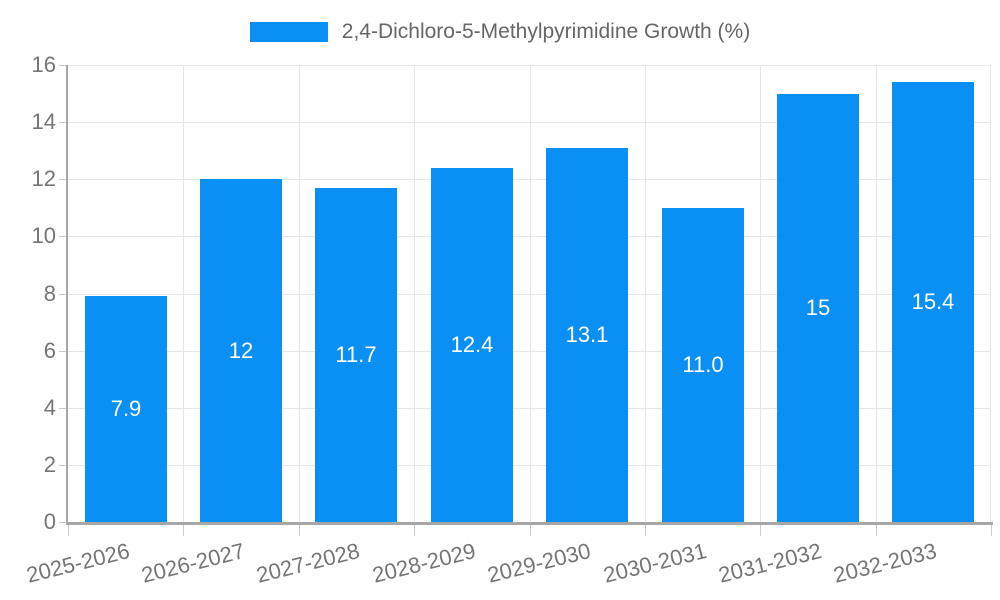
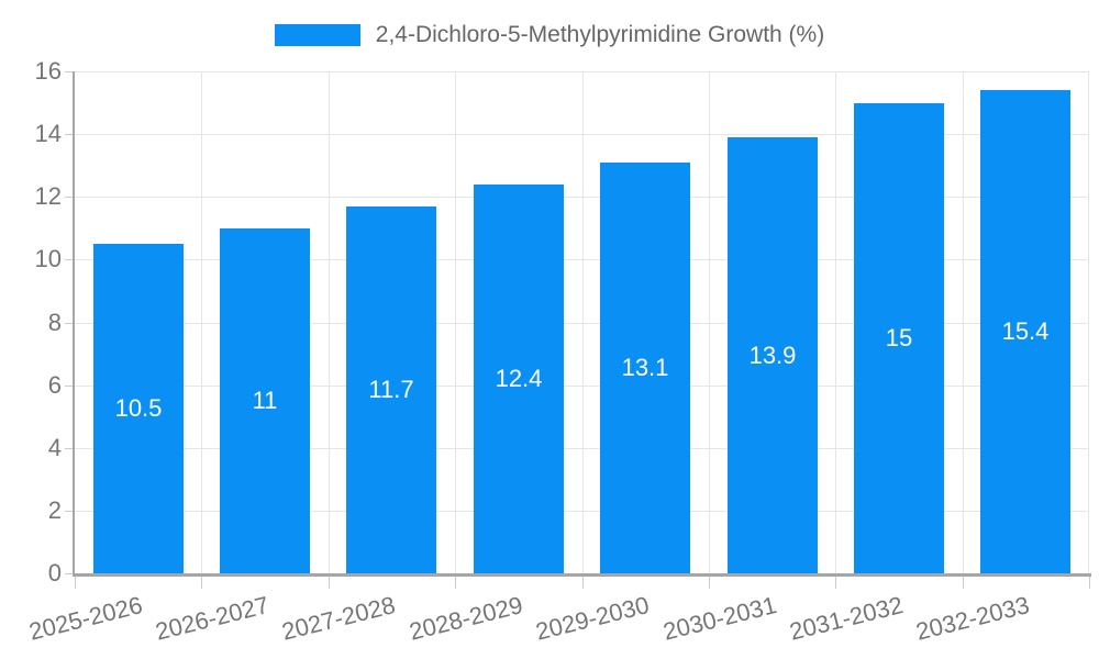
2025-2026: 7.9 -> 10.5
2026-2027: 12 -> 11
2030-2031: 11.0 -> 13.9
